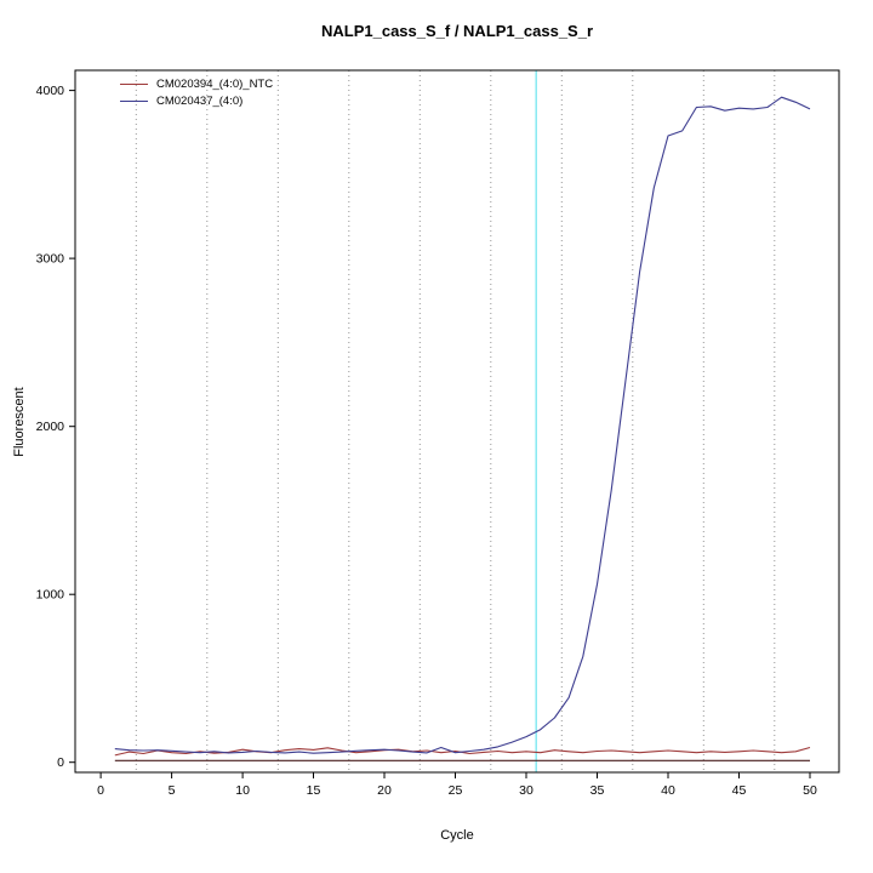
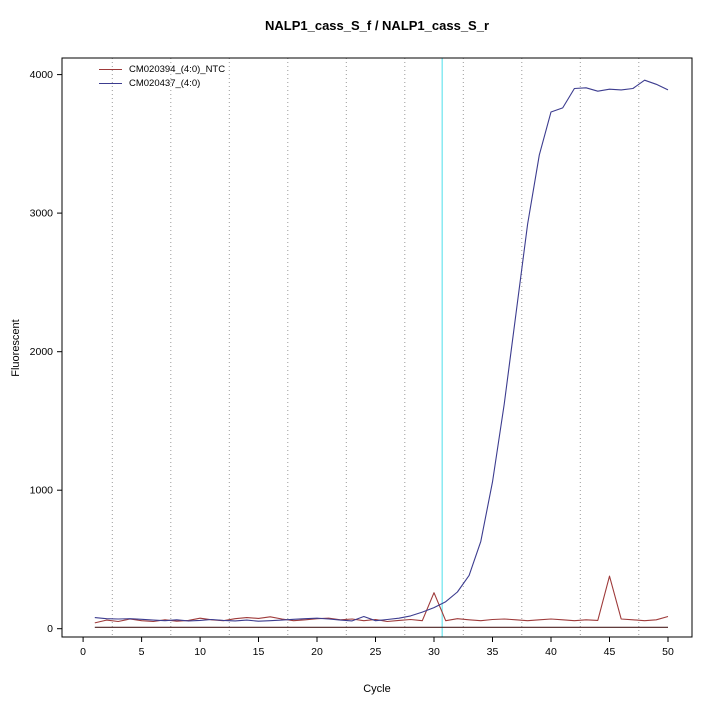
CM020394_(4:0)_NTC/30: 60 -> 260
CM020394_(4:0)_NTC/45: 60 -> 380
